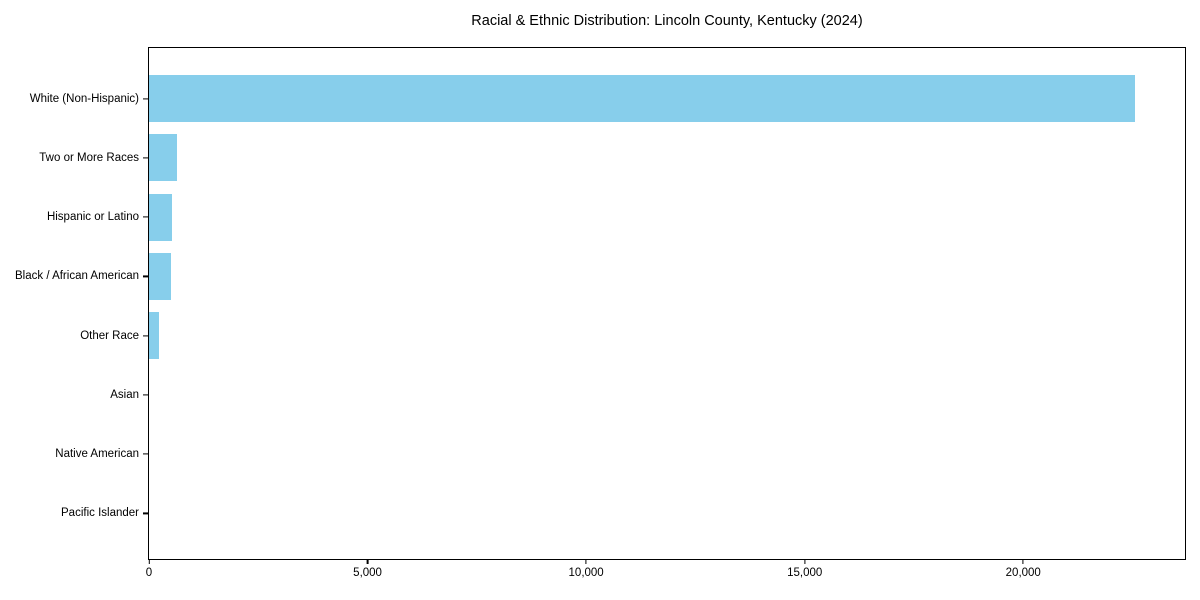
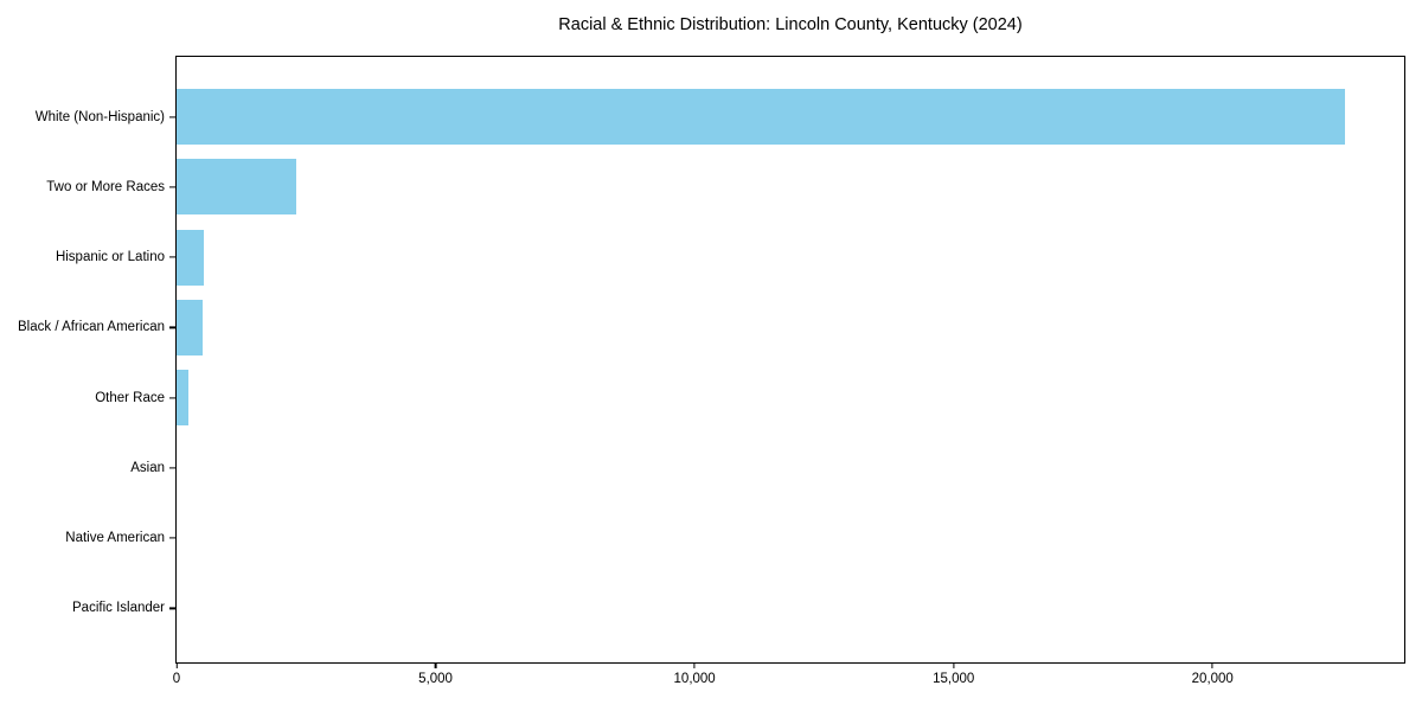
Two or More Races: 600 -> 2300
